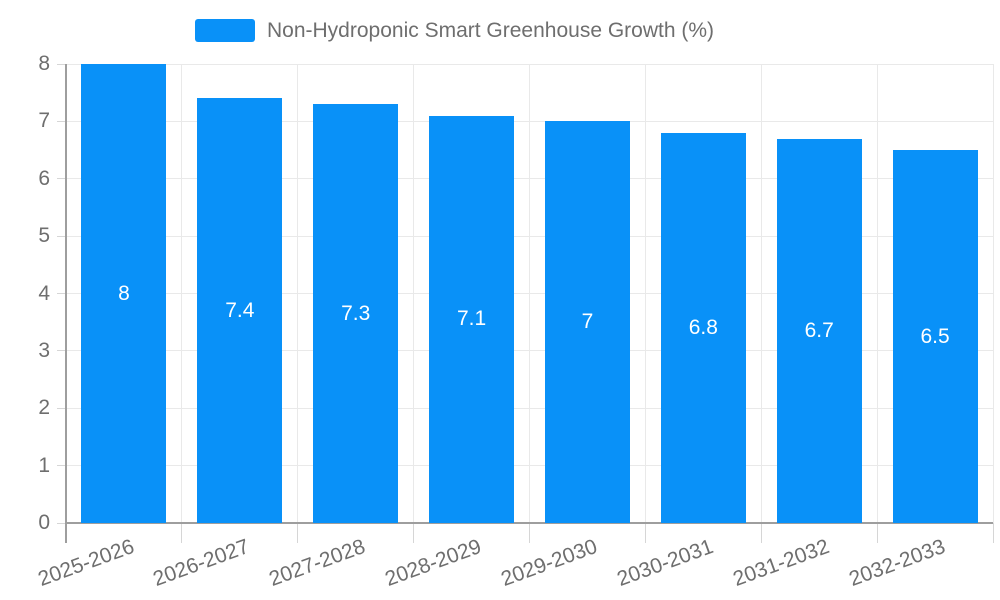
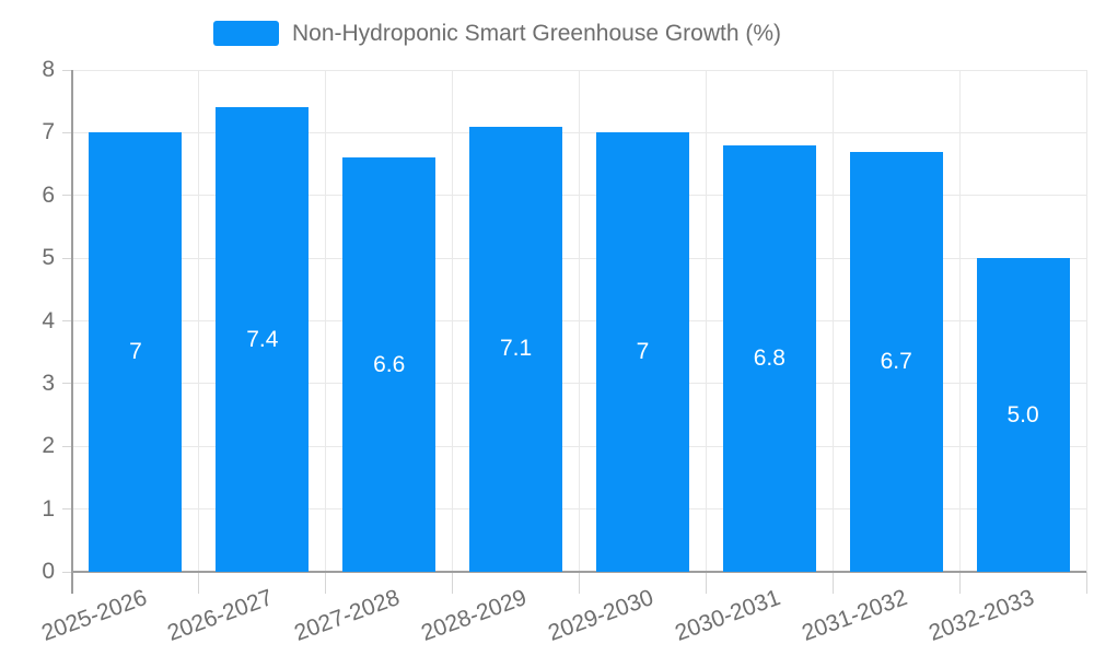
2025-2026: 8 -> 7
2027-2028: 7.3 -> 6.6
2032-2033: 6.5 -> 5.0
